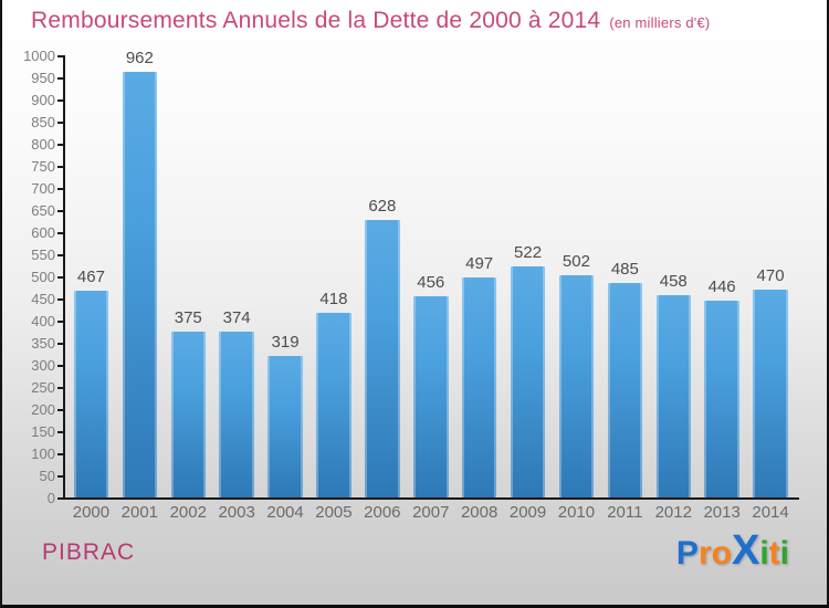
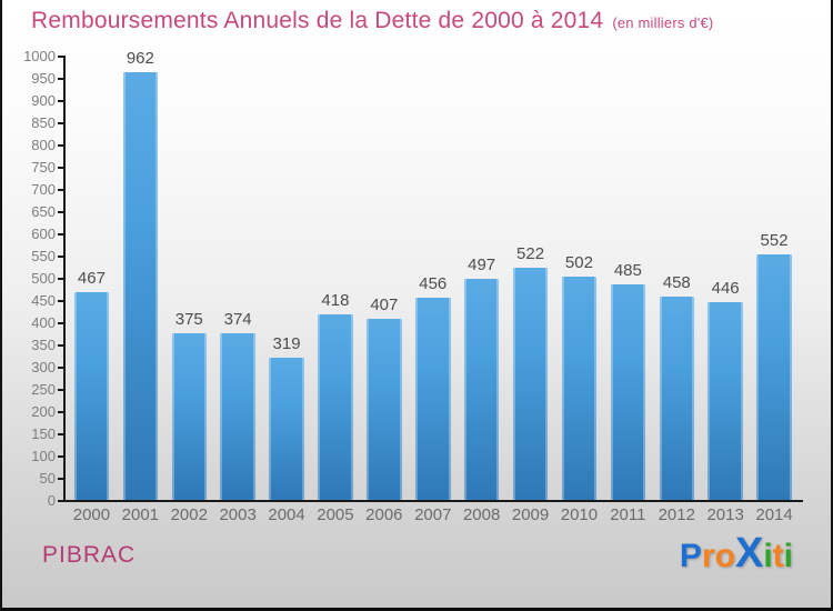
2006: 628 -> 407
2014: 470 -> 552
